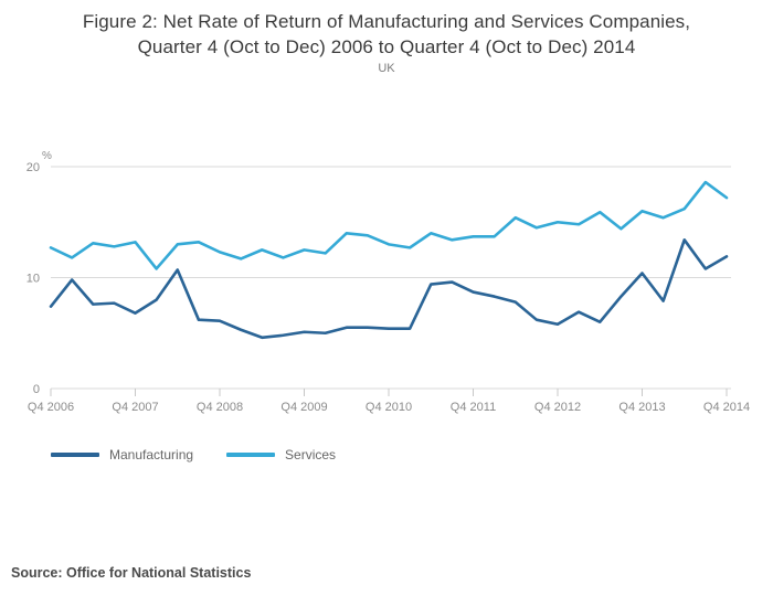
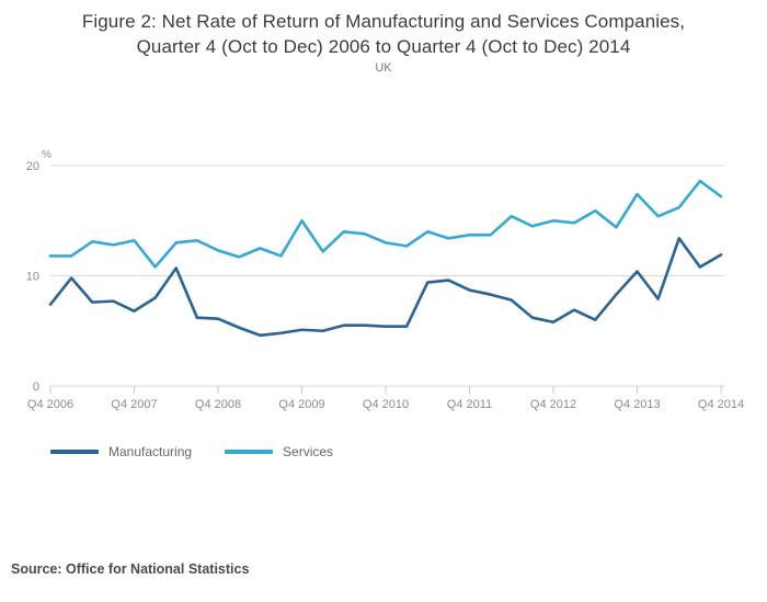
Services/Q4 2006: 12.7 -> 11.8
Services/Q4 2009: 12.5 -> 15.0
Services/Q4 2013: 16.0 -> 17.4
